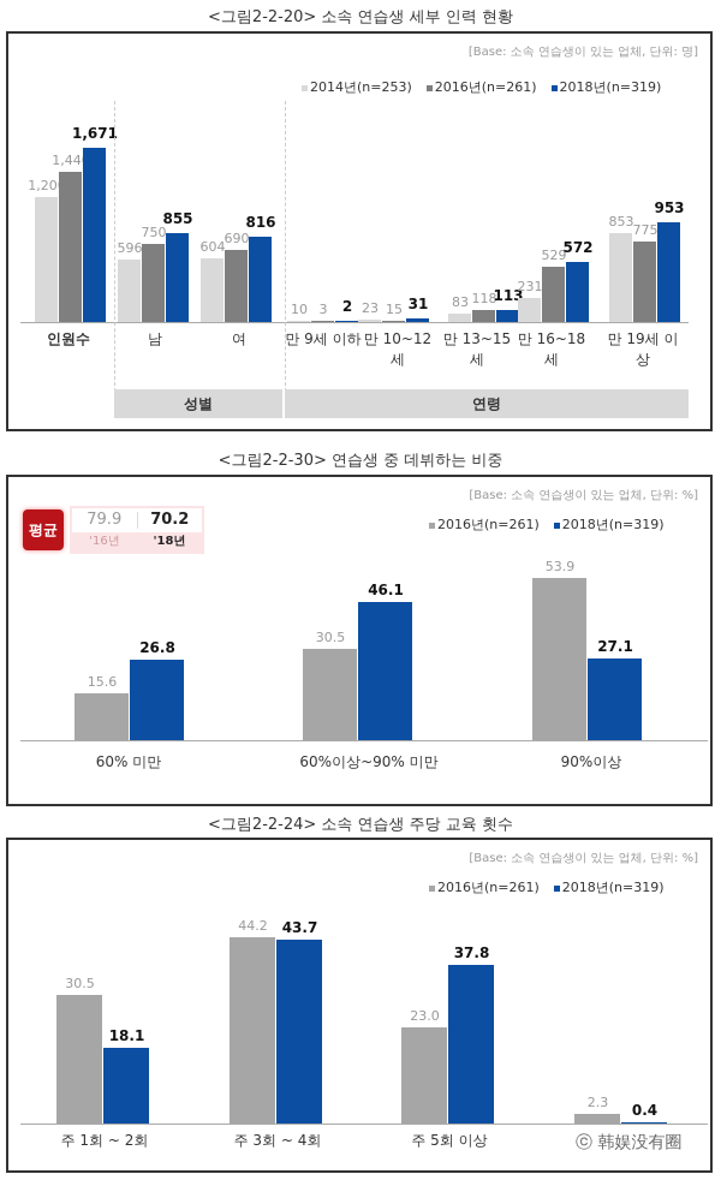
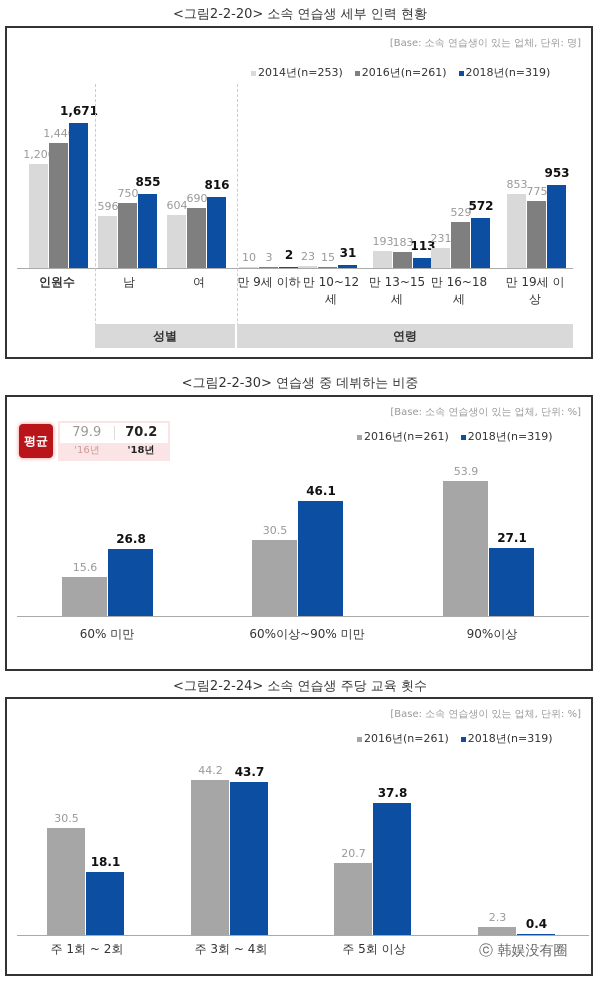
<그림2-2-20> 소속 연습생 세부 인력 현황/2014년(n=253)/만 13~15세: 83 -> 193
<그림2-2-20> 소속 연습생 세부 인력 현황/2016년(n=261)/만 13~15세: 118 -> 183
<그림2-2-24> 소속 연습생 주당 교육 횟수/2016년(n=261)/주 5회 이상: 23.0 -> 20.7
